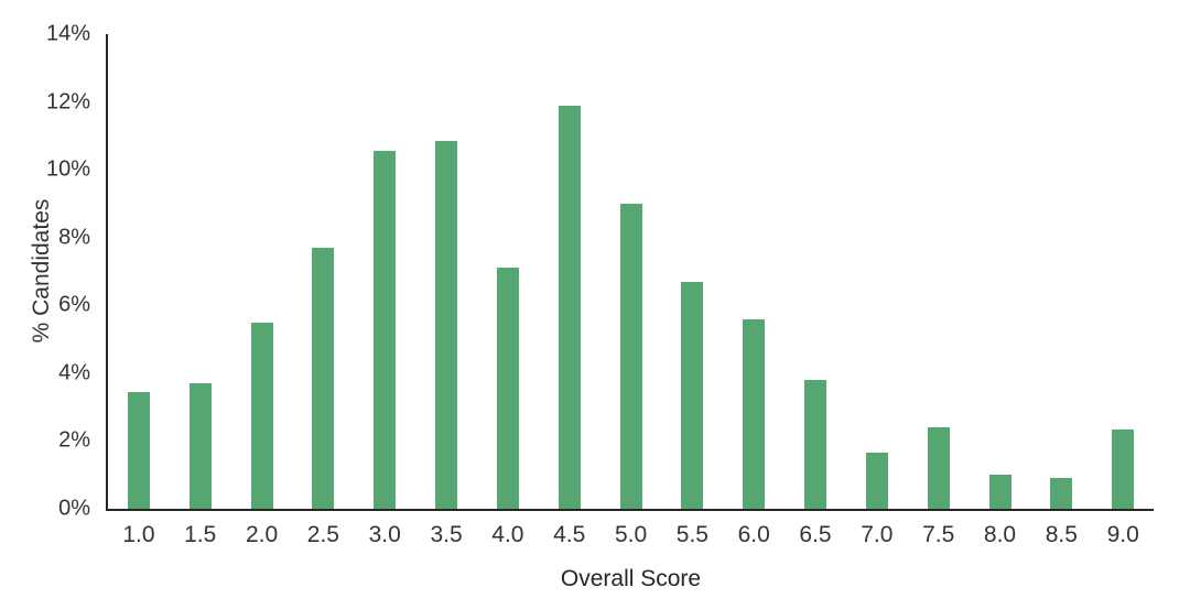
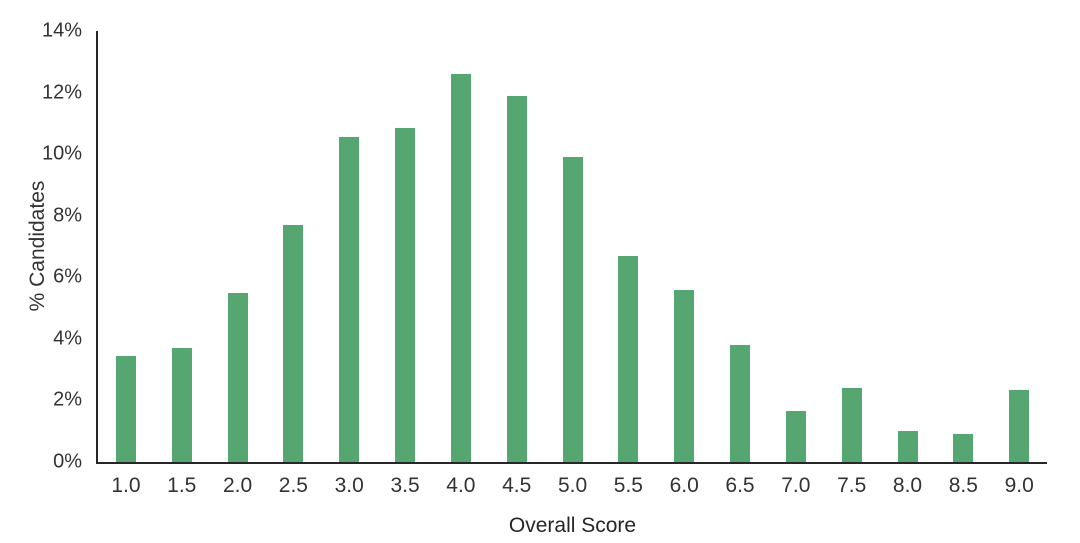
4.0: 7.1% -> 12.6%
5.0: 9.0% -> 9.9%
